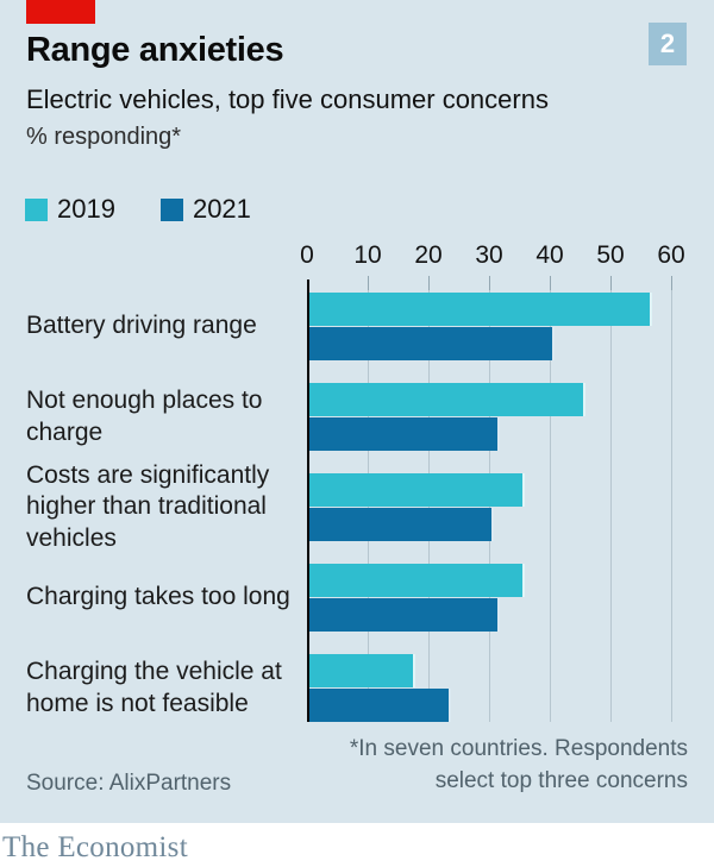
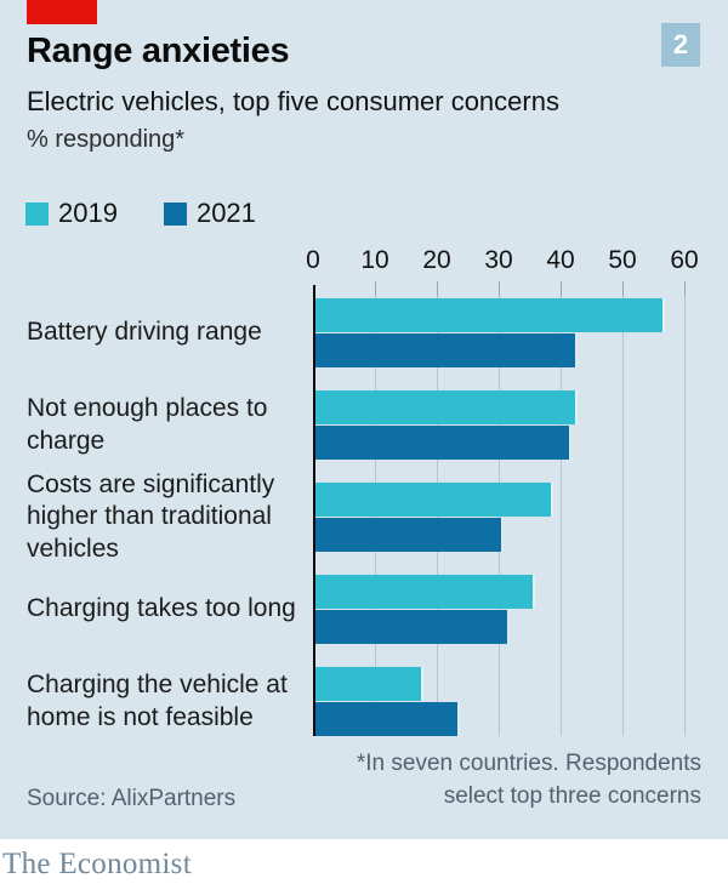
2021/Battery driving range: 40 -> 42
2019/Not enough places to charge: 45 -> 42
2021/Not enough places to charge: 31 -> 41
2019/Costs are significantly higher than traditional vehicles: 35 -> 38
